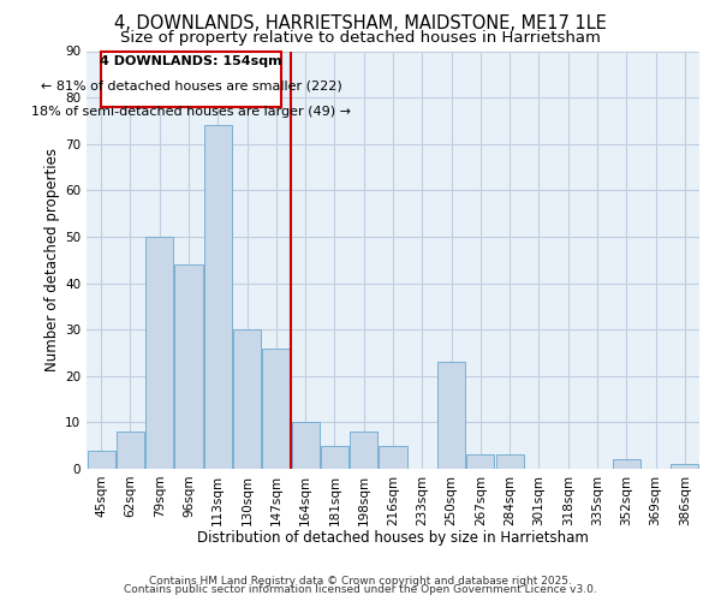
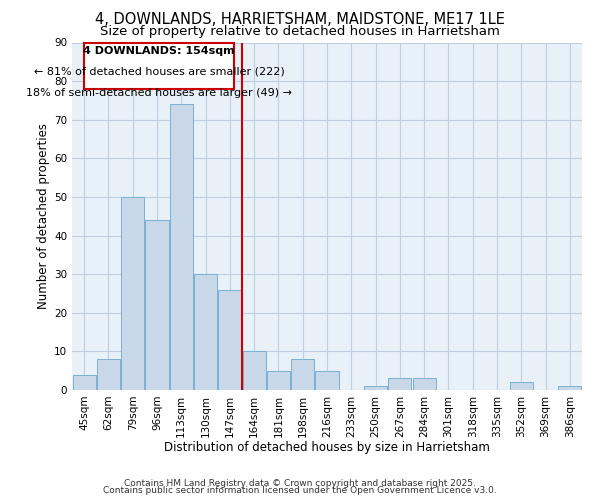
250sqm: 23 -> 1
